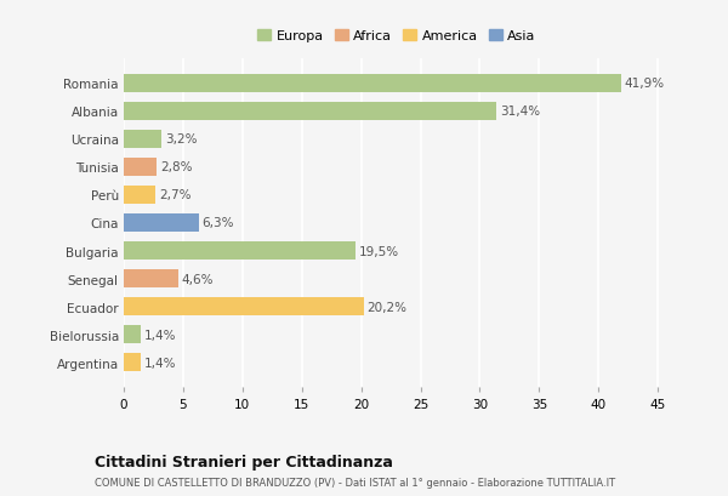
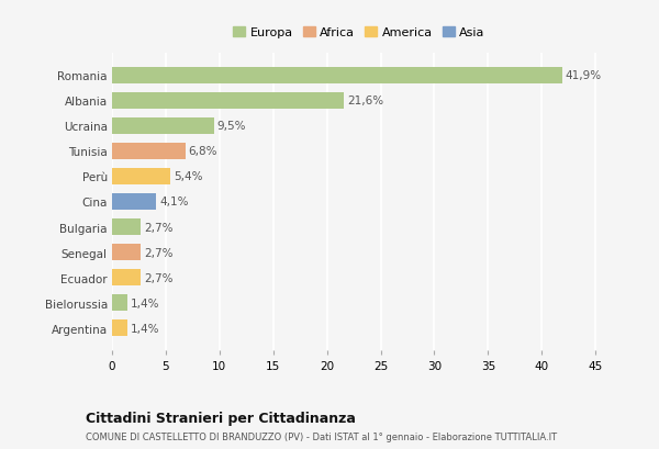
Albania: 31,4% -> 21,6%
Ucraina: 3,2% -> 9,5%
Tunisia: 2,8% -> 6,8%
Perù: 2,7% -> 5,4%
Cina: 6,3% -> 4,1%
Bulgaria: 19,5% -> 2,7%
Senegal: 4,6% -> 2,7%
Ecuador: 20,2% -> 2,7%
